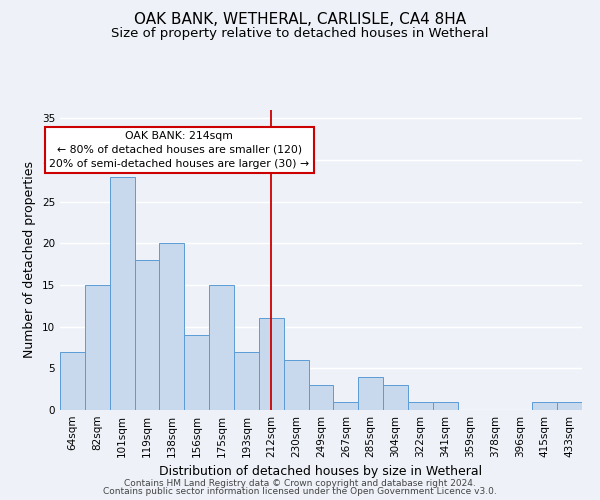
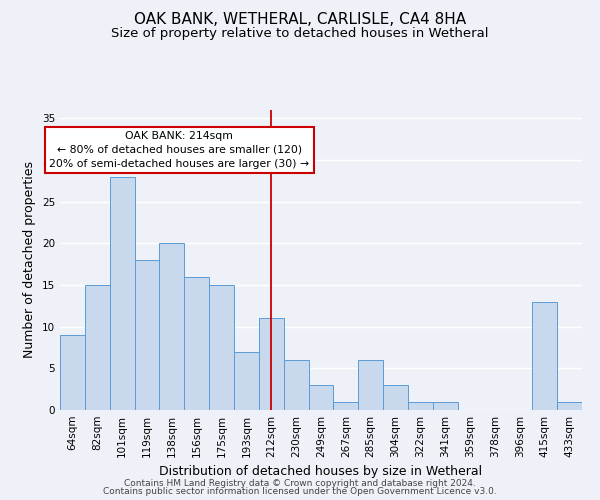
64sqm: 7 -> 9
156sqm: 9 -> 16
285sqm: 4 -> 6
415sqm: 1 -> 13
